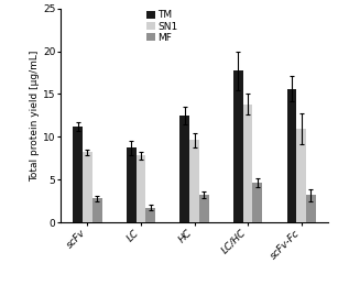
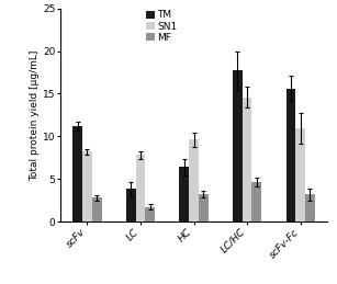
TM/LC: 8.7 -> 3.8
TM/HC: 12.5 -> 6.4
SN1/LC/HC: 13.8 -> 14.6
